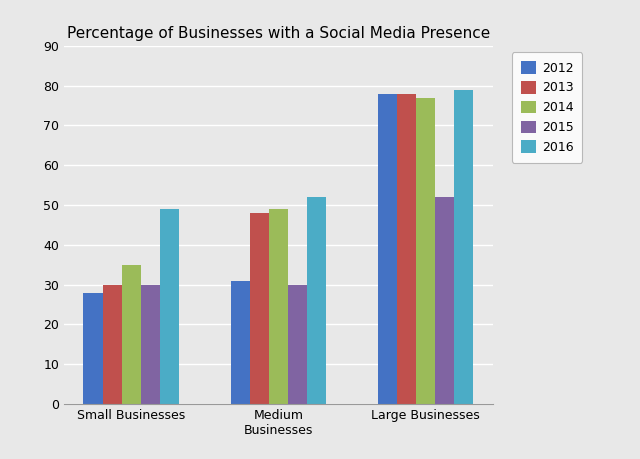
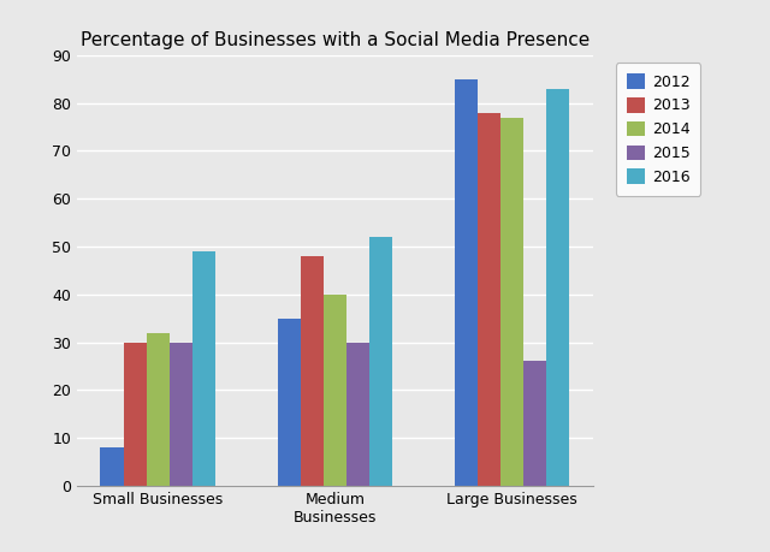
2012/Small Businesses: 28 -> 8
2014/Small Businesses: 35 -> 32
2012/Medium Businesses: 31 -> 35
2014/Medium Businesses: 49 -> 40
2012/Large Businesses: 78 -> 85
2015/Large Businesses: 52 -> 26
2016/Large Businesses: 79 -> 83
